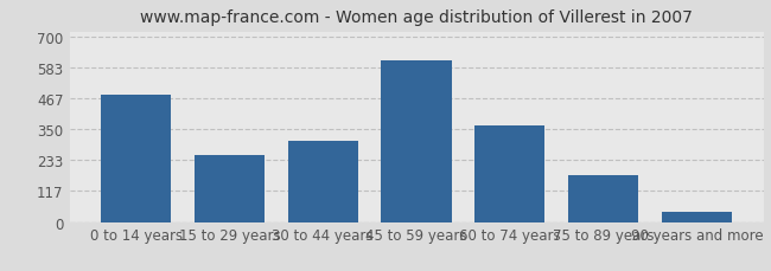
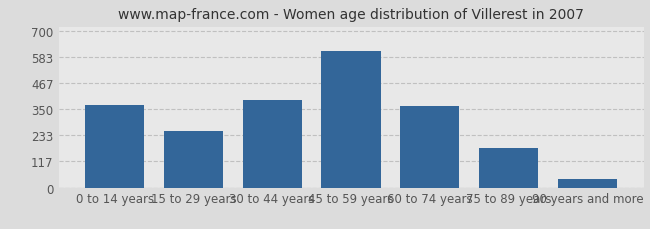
0 to 14 years: 480 -> 370
30 to 44 years: 305 -> 390
